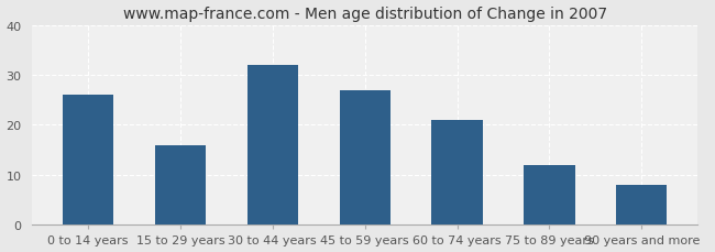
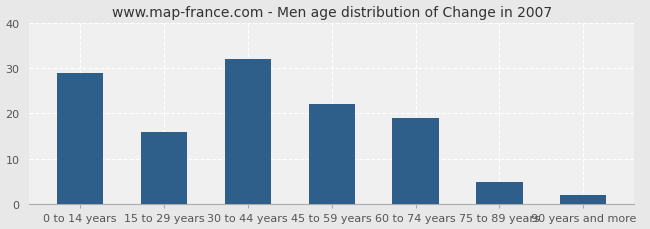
0 to 14 years: 26 -> 29
45 to 59 years: 27 -> 22
60 to 74 years: 21 -> 19
75 to 89 years: 12 -> 5
90 years and more: 8 -> 2
